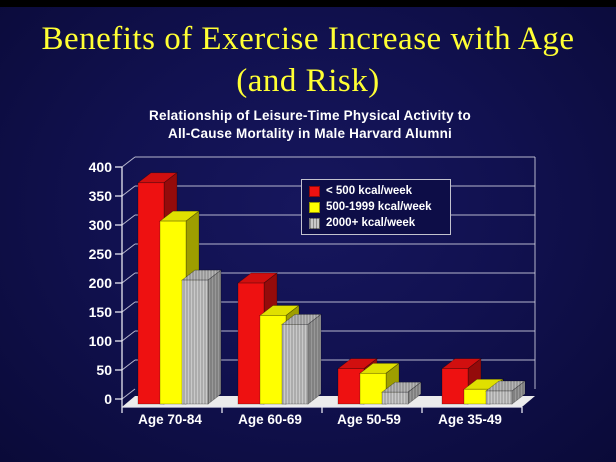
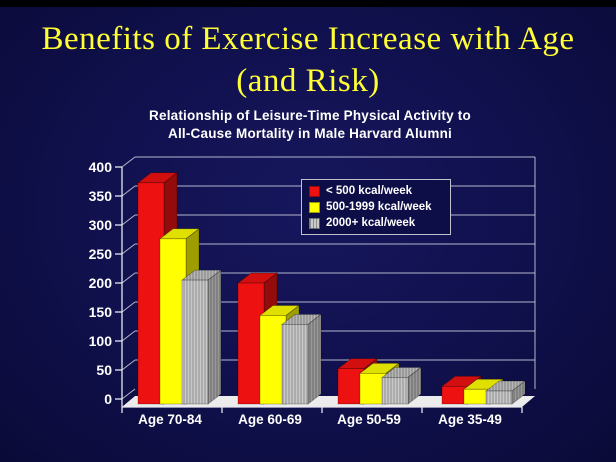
500-1999 kcal/week/Age 70-84: 310 -> 280
2000+ kcal/week/Age 50-59: 20 -> 40
< 500 kcal/week/Age 35-49: 60 -> 30
